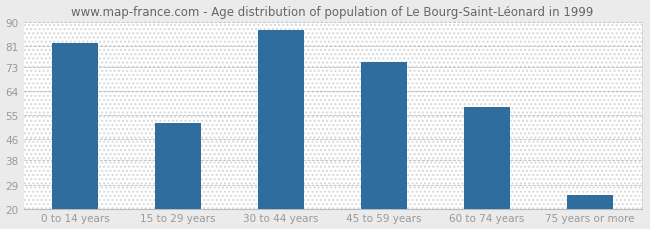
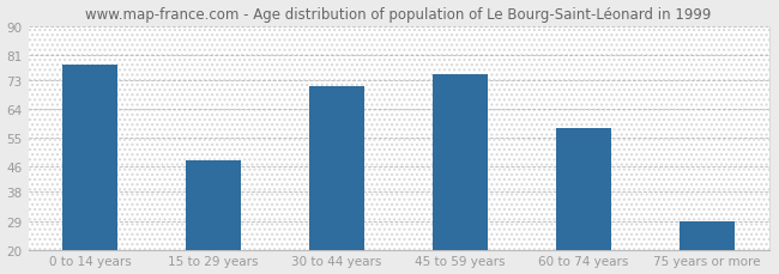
0 to 14 years: 82 -> 78
15 to 29 years: 52 -> 48
30 to 44 years: 87 -> 71
75 years or more: 25 -> 29
